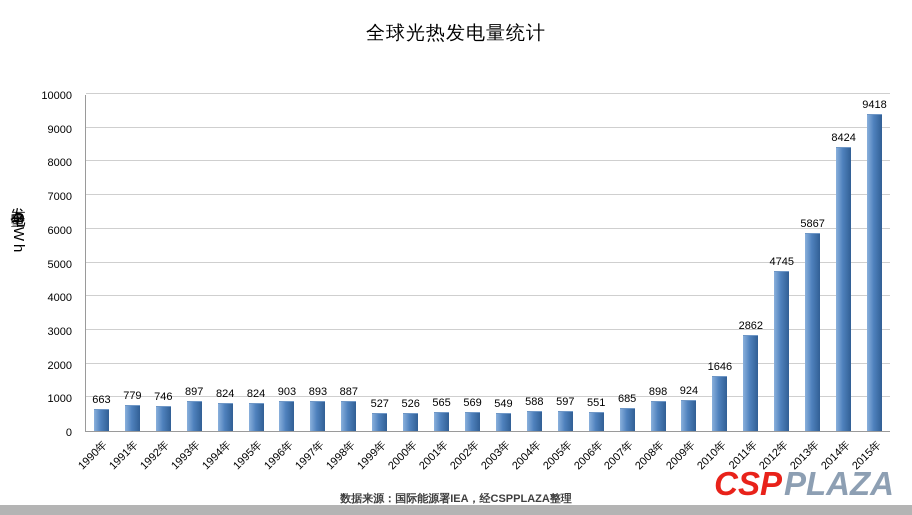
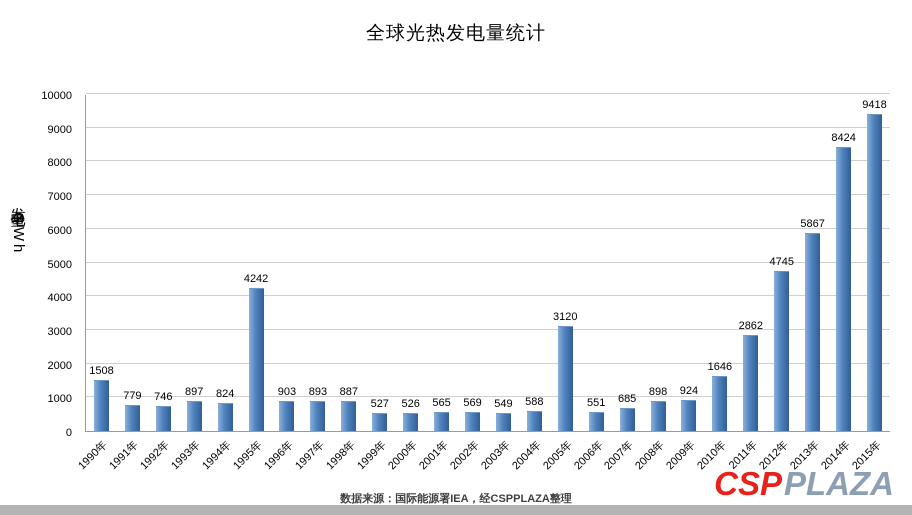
1990年: 663 -> 1508
1995年: 824 -> 4242
2005年: 597 -> 3120
